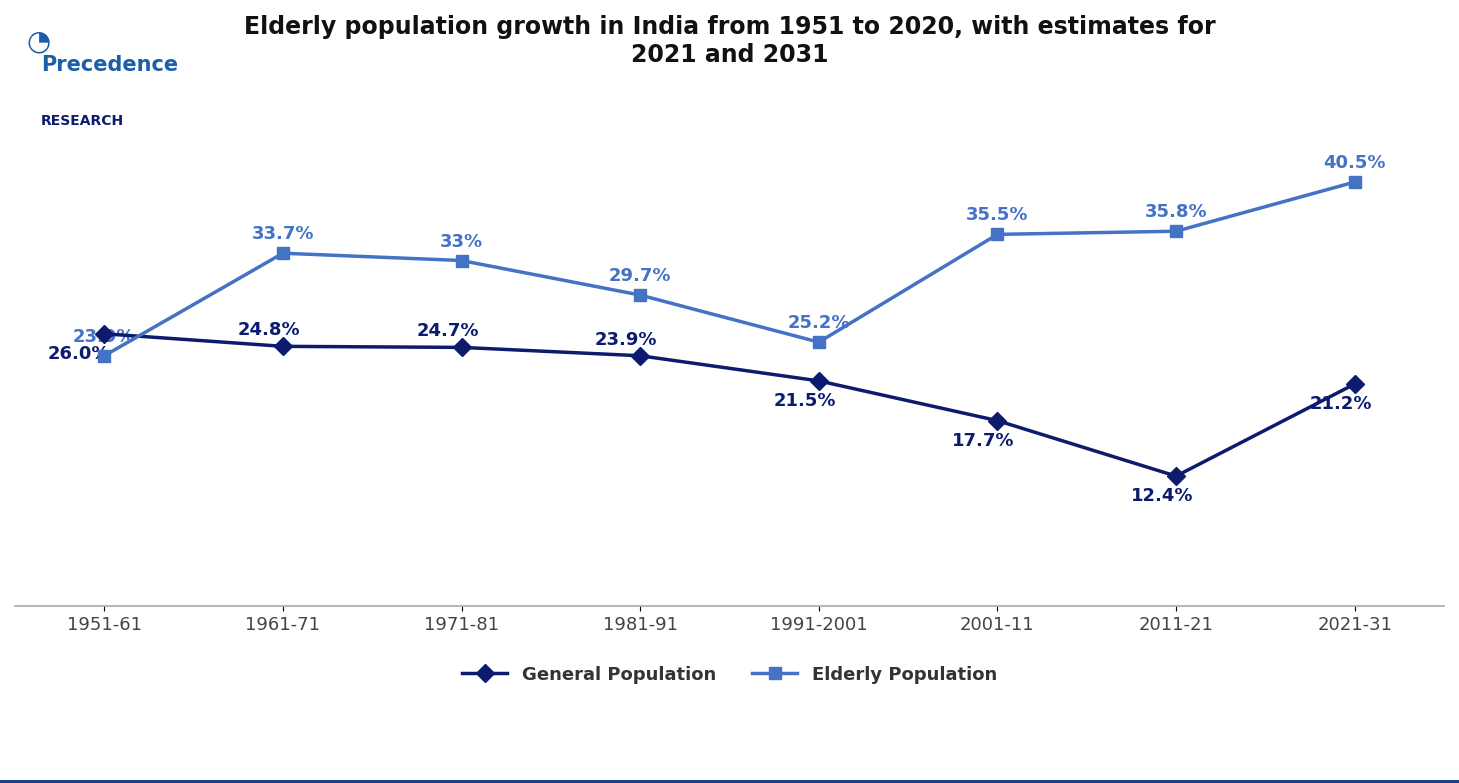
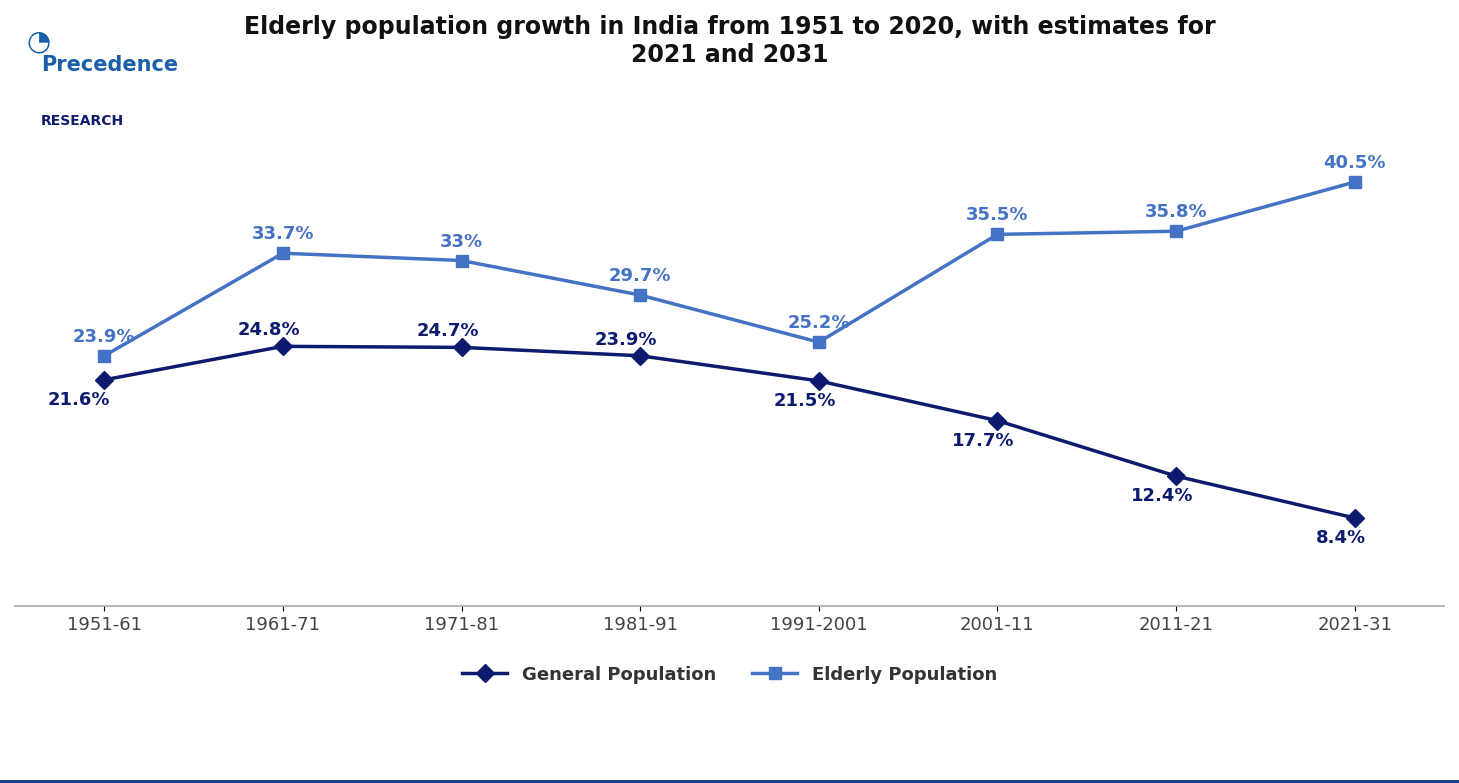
General Population/1951-61: 26.0% -> 21.6%
General Population/2021-31: 21.2% -> 8.4%
